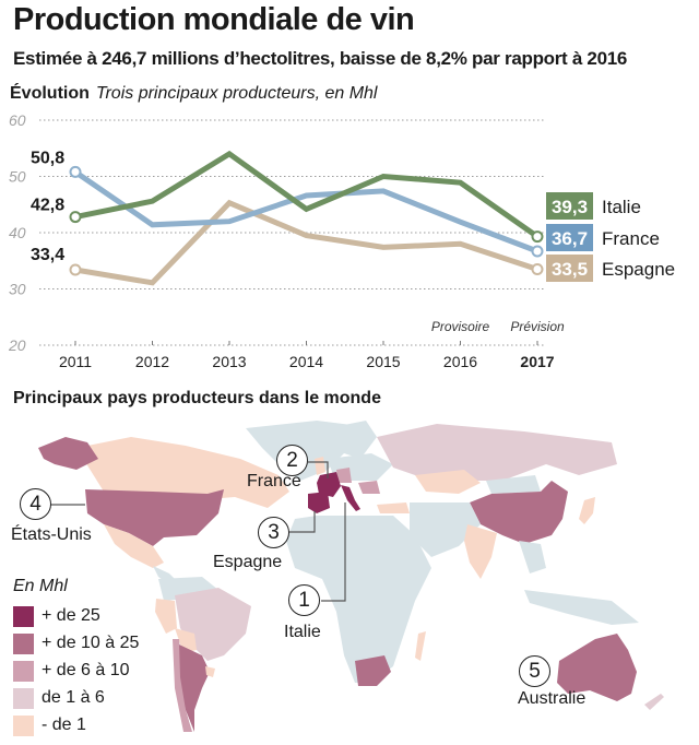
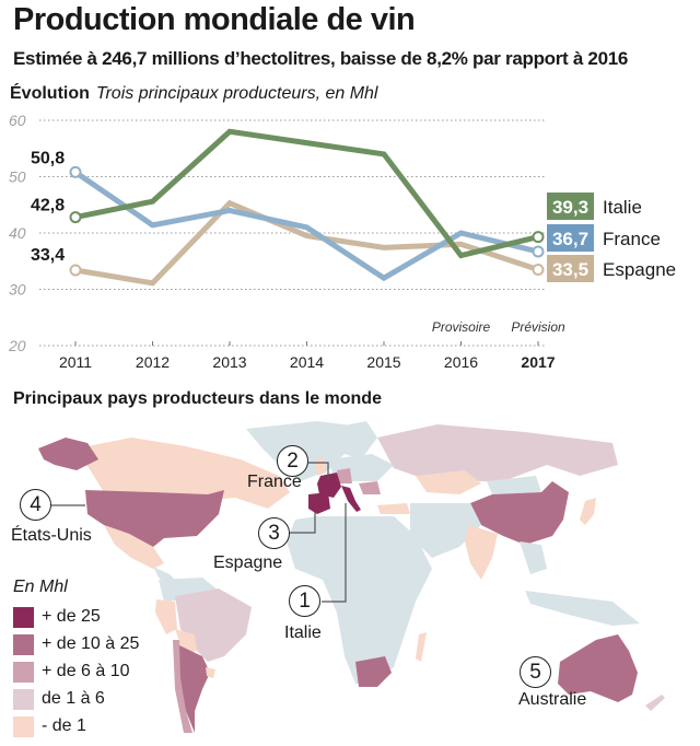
Italie/2013: 54 -> 58
France/2013: 42 -> 44
Italie/2014: 44 -> 56
France/2014: 47 -> 41
Italie/2015: 50 -> 54
France/2015: 47 -> 32
Italie/2016: 49 -> 36
France/2016: 42 -> 40
